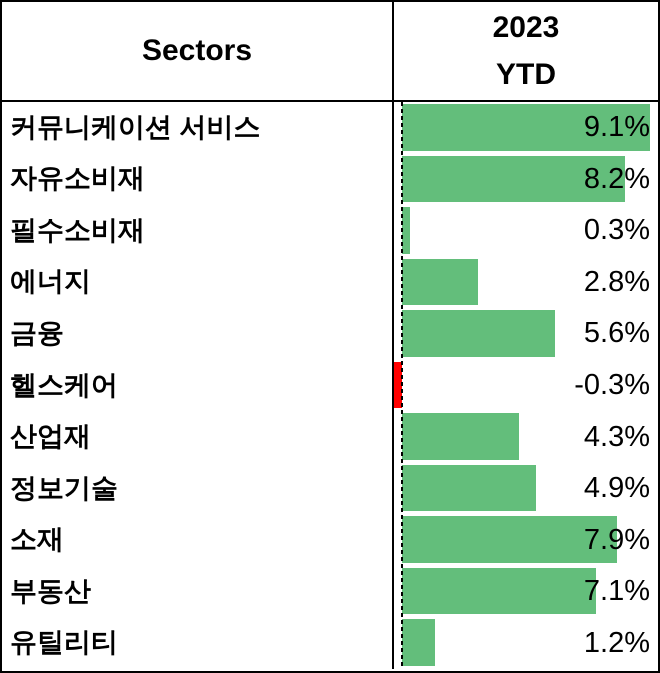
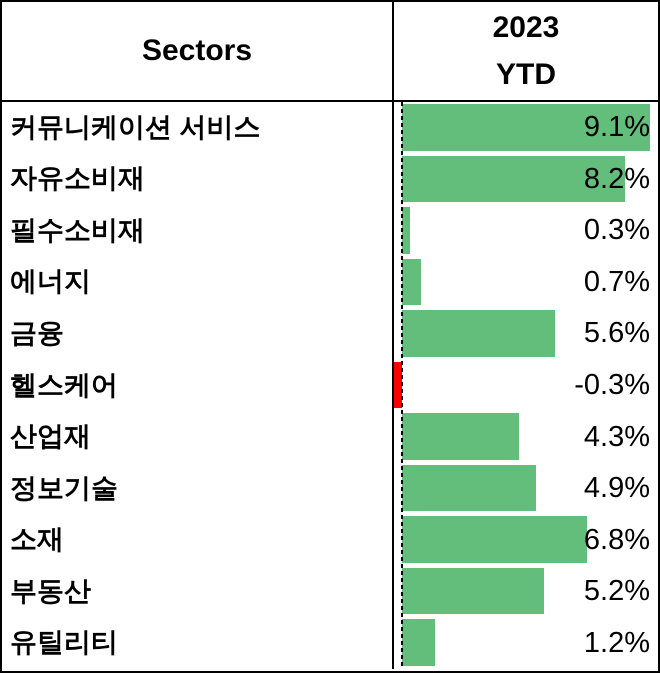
에너지: 2.8% -> 0.7%
소재: 7.9% -> 6.8%
부동산: 7.1% -> 5.2%
